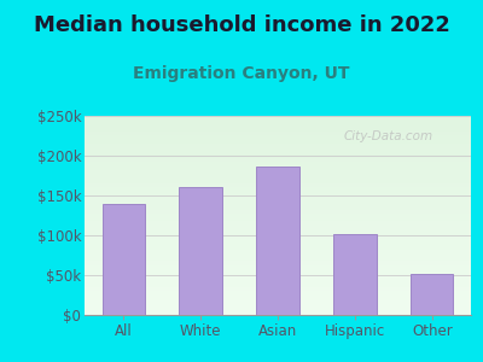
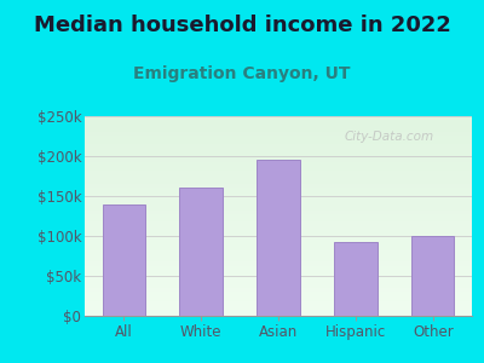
Asian: $186k -> $195k
Hispanic: $102k -> $93k
Other: $52k -> $100k
